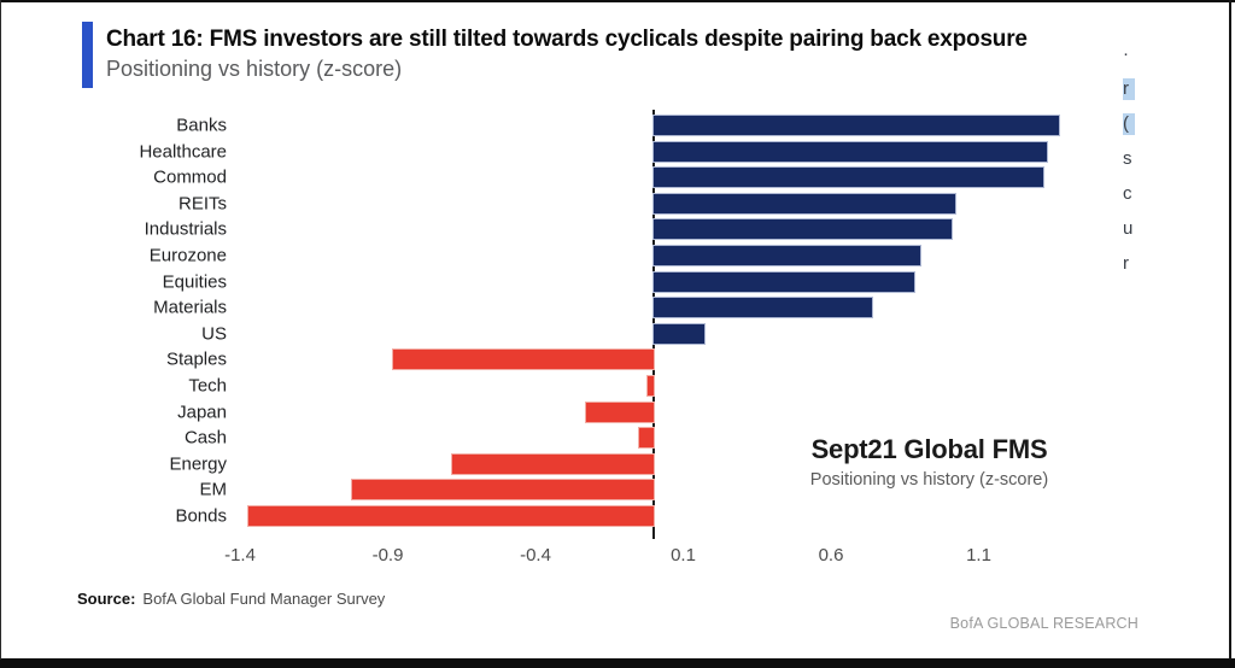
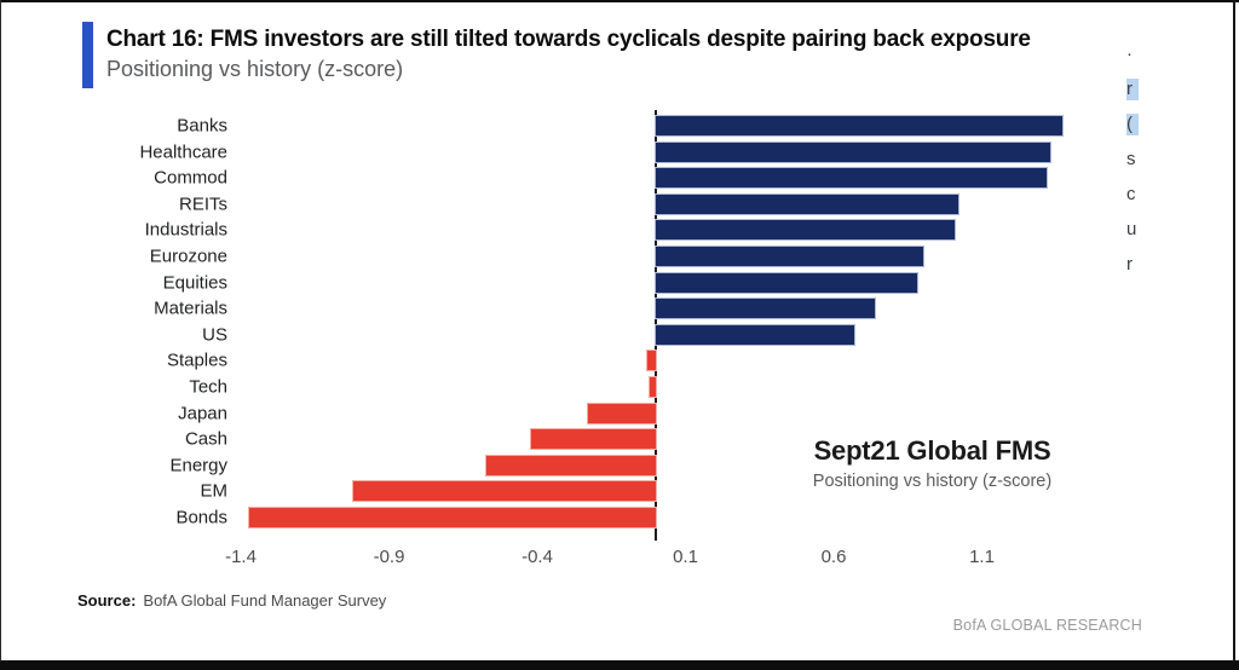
US: 0.17 -> 0.67
Staples: -0.88 -> -0.03
Cash: -0.05 -> -0.42
Energy: -0.68 -> -0.57
